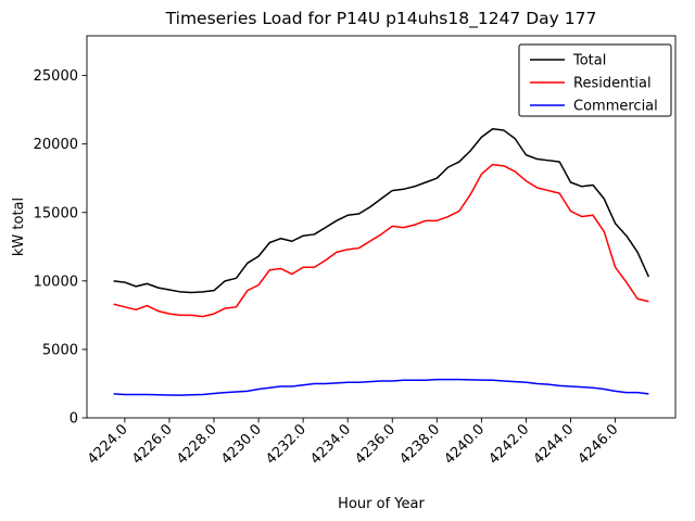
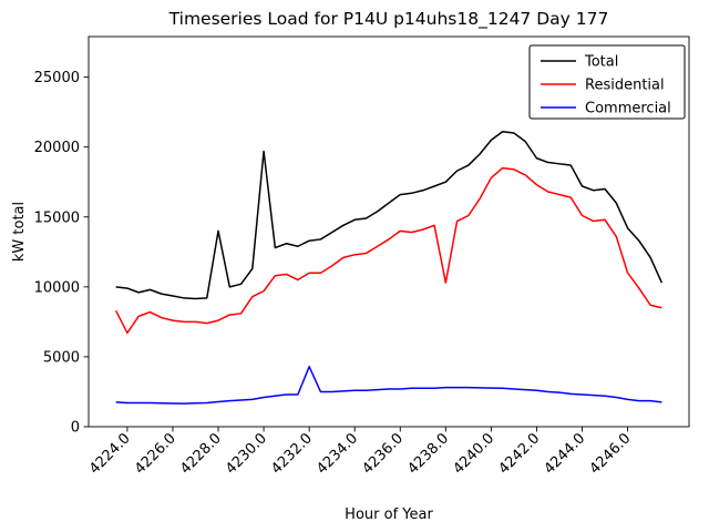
Residential/4224.0: 8100 -> 6700
Total/4228.0: 9300 -> 14000
Total/4230.0: 11800 -> 19700
Commercial/4232.0: 2400 -> 4300
Residential/4238.0: 14400 -> 10300
